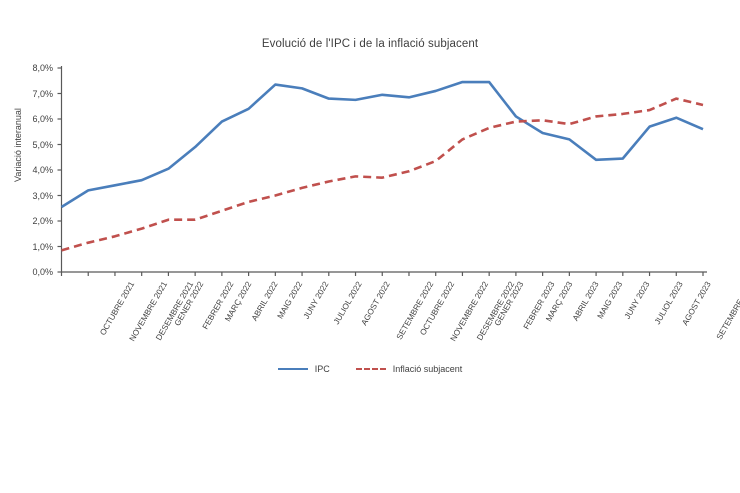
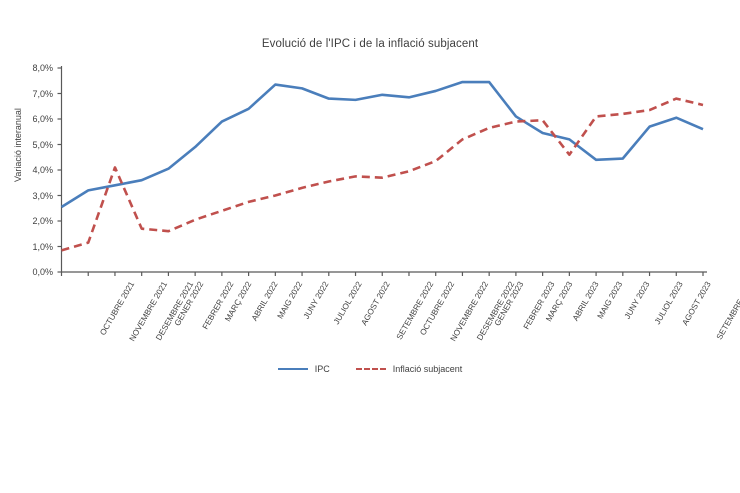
Inflació subjacent/DESEMBRE 2021: 1,4% -> 4,1%
Inflació subjacent/FEBRER 2022: 2,0% -> 1,6%
Inflació subjacent/MAIG 2023: 5,8% -> 4,6%
